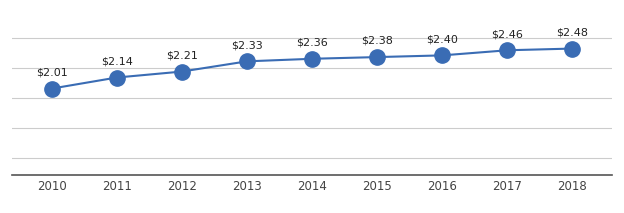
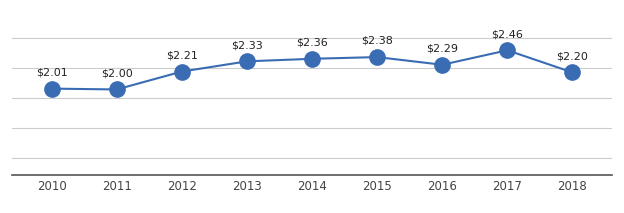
2011: $2.14 -> $2.00
2016: $2.40 -> $2.29
2018: $2.48 -> $2.20
